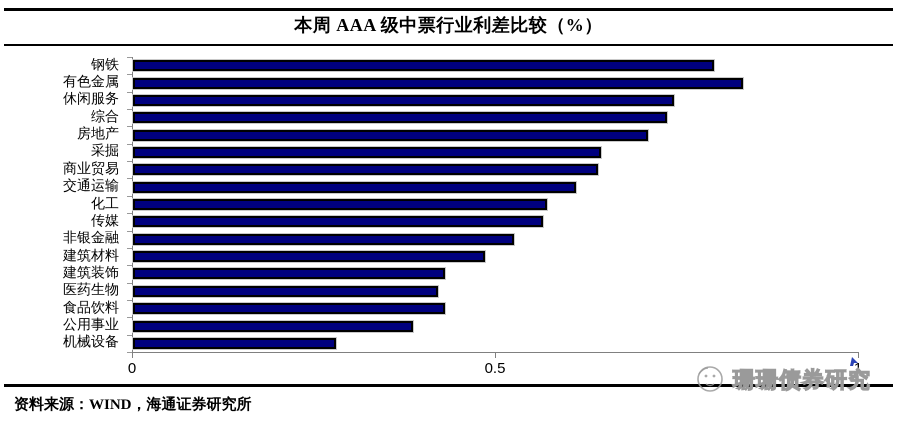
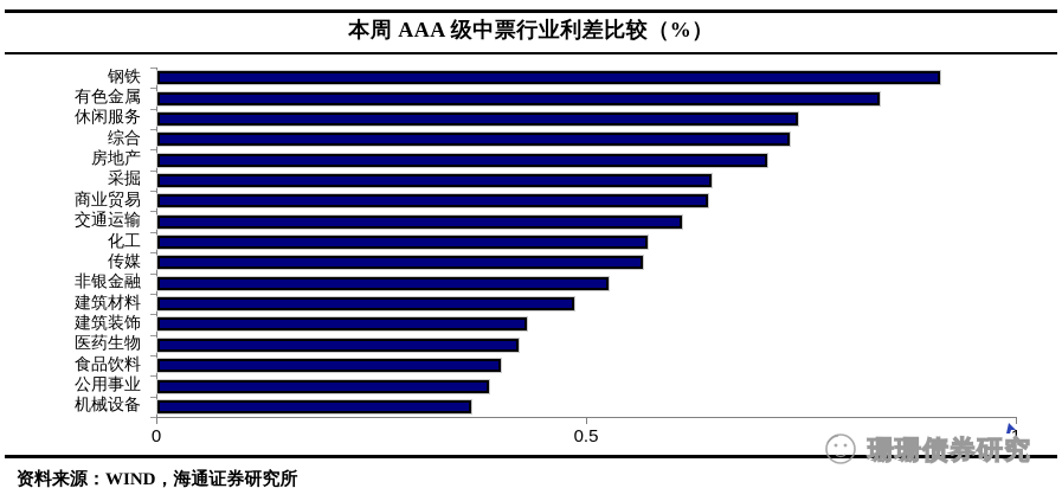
钢铁: 0.80 -> 0.91
食品饮料: 0.43 -> 0.40
机械设备: 0.28 -> 0.36
